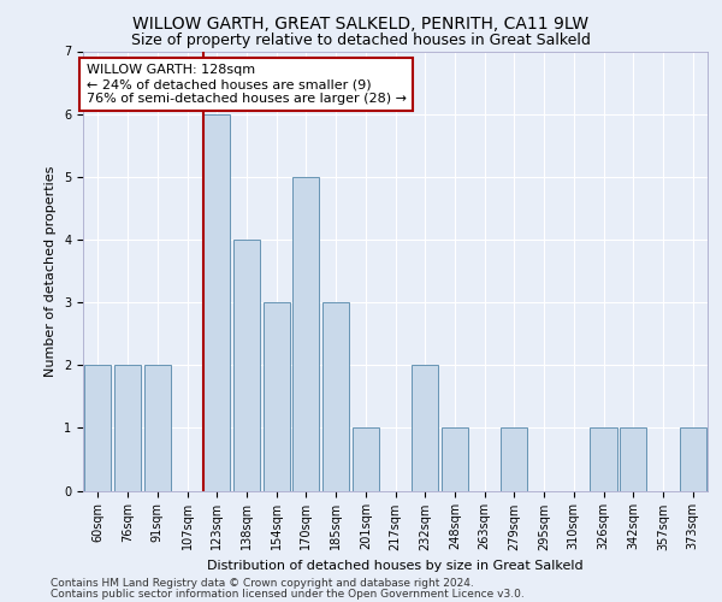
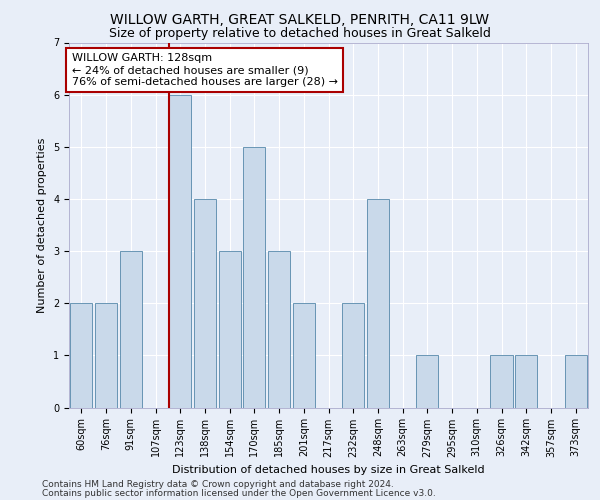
91sqm: 2 -> 3
201sqm: 1 -> 2
248sqm: 1 -> 4
